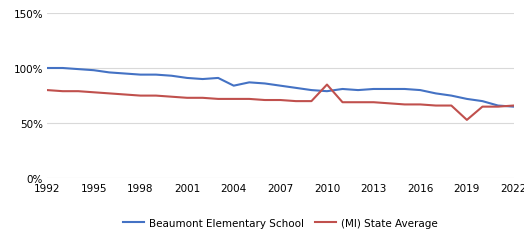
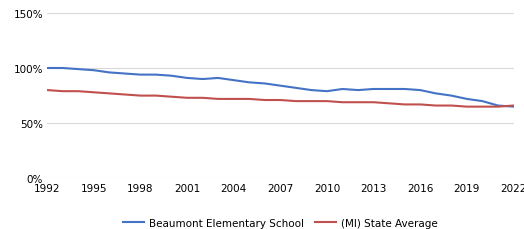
Beaumont Elementary School/2004: 84% -> 89%
(MI) State Average/2010: 85% -> 70%
(MI) State Average/2019: 53% -> 65%
